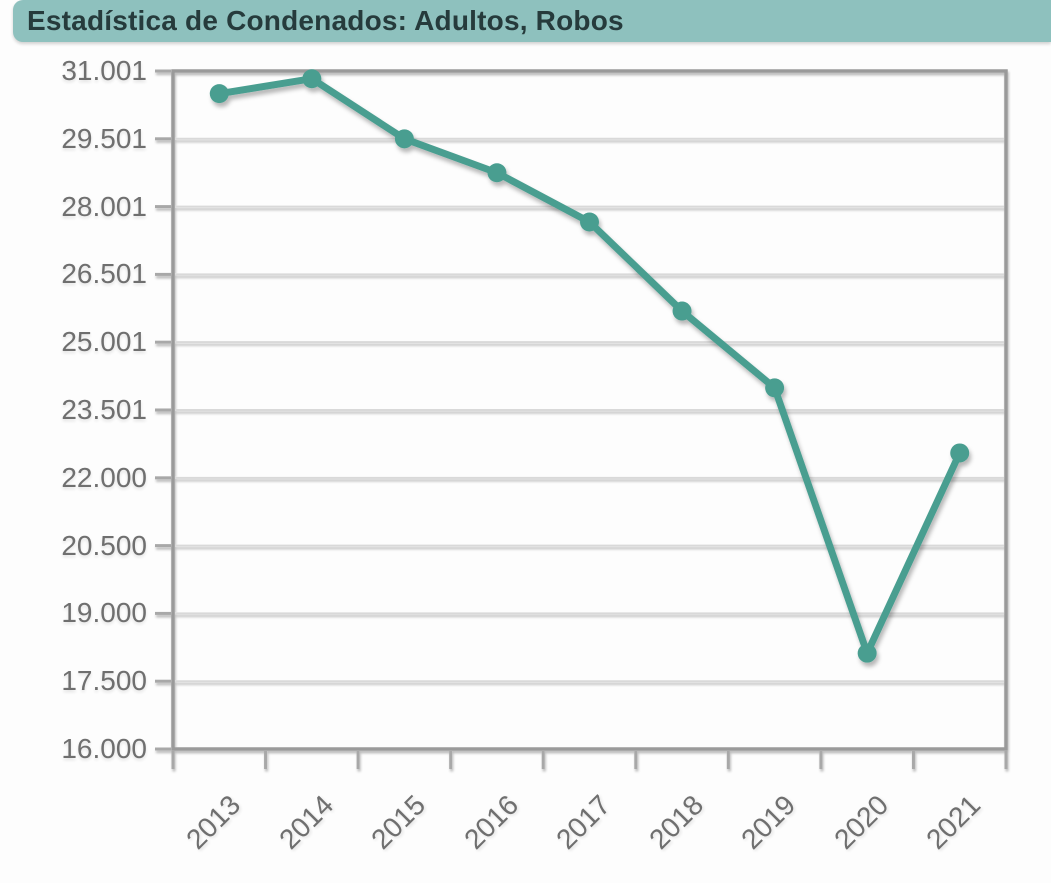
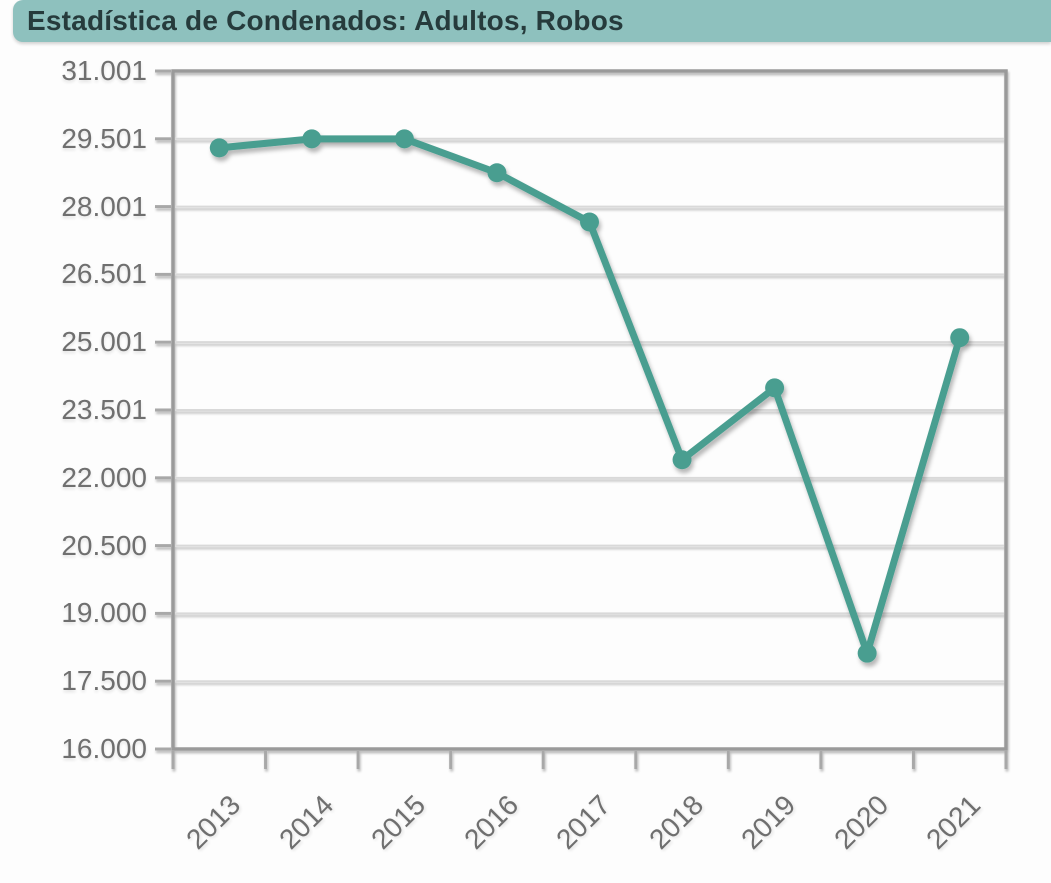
2013: 30500 -> 29300
2014: 30800 -> 29500
2018: 25700 -> 22400
2021: 22600 -> 25100
